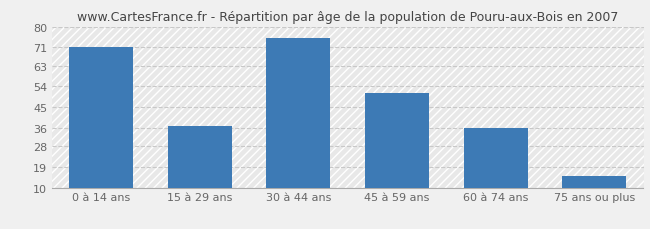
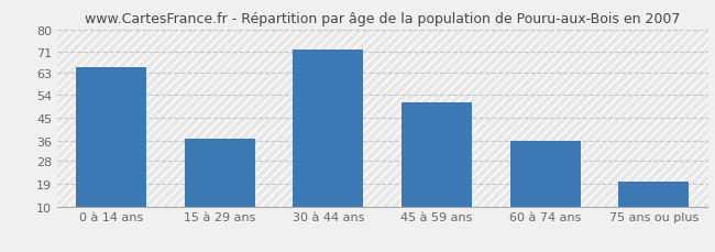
0 à 14 ans: 71 -> 65
30 à 44 ans: 75 -> 72
75 ans ou plus: 15 -> 20
